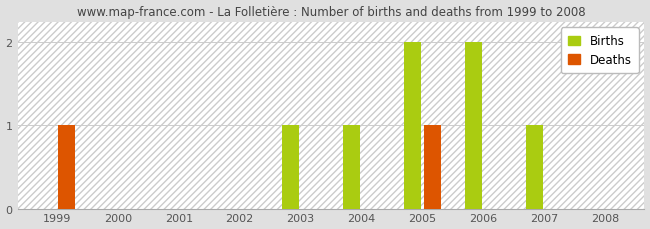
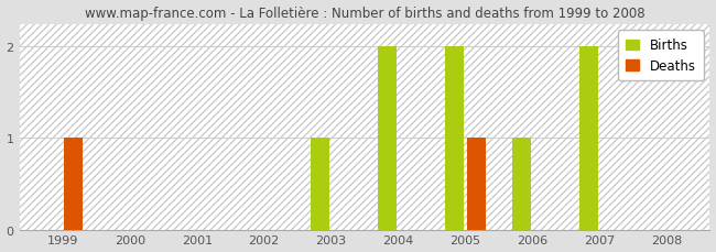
Births/2004: 1 -> 2
Births/2006: 2 -> 1
Births/2007: 1 -> 2
